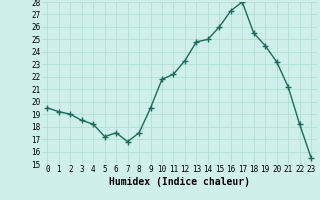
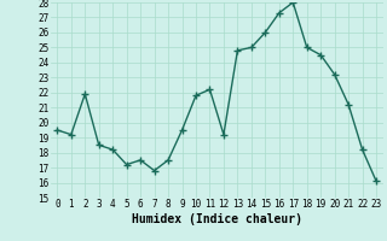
2: 19.0 -> 21.9
12: 23.3 -> 19.2
18: 25.5 -> 25.0
23: 15.5 -> 16.1
